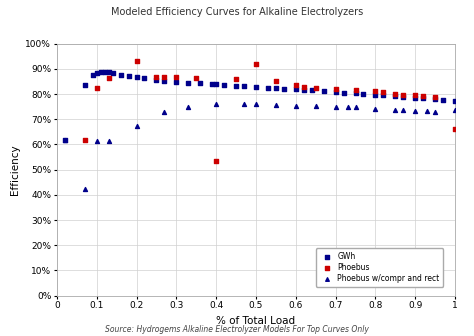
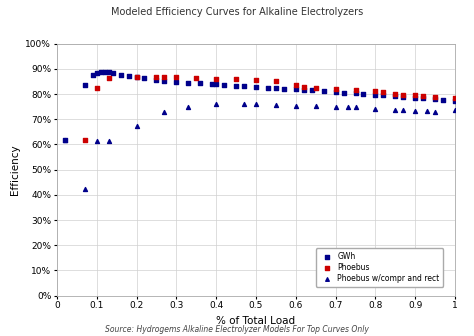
Phoebus/0.2: 93.0% -> 86.8%
Phoebus/0.4: 53.5% -> 86.0%
Phoebus/0.5: 92.0% -> 85.6%
Phoebus/1: 66.0% -> 78.3%
